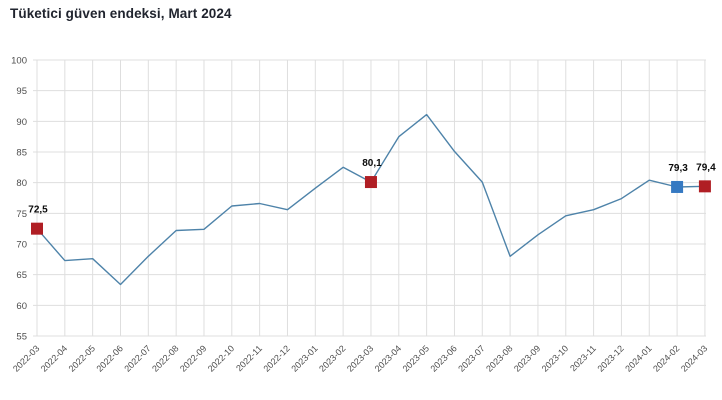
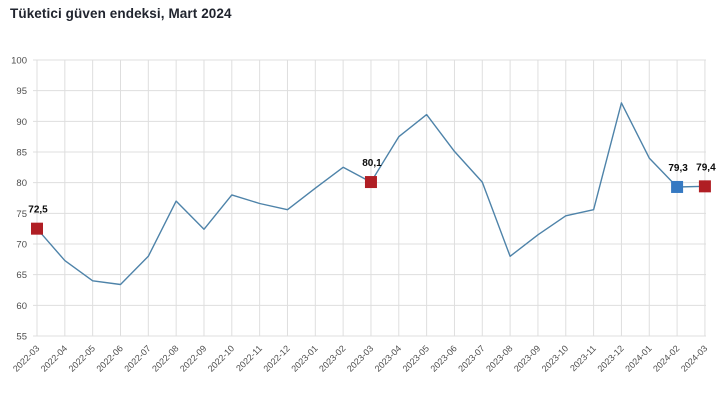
2022-05: 68 -> 64
2022-08: 72 -> 77
2022-10: 76 -> 78
2023-12: 77 -> 93
2024-01: 80 -> 84
